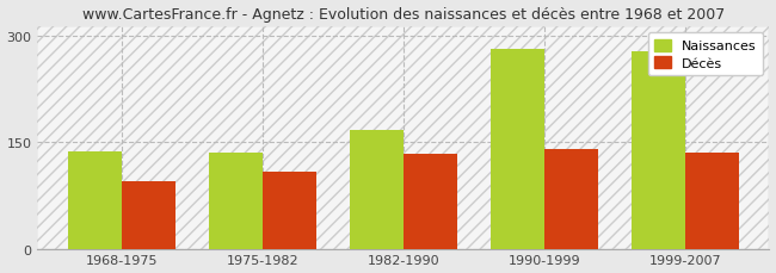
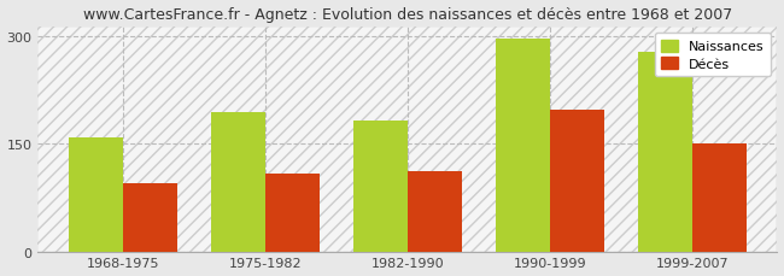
Naissances/1968-1975: 138 -> 160
Naissances/1975-1982: 136 -> 194
Naissances/1982-1990: 168 -> 182
Décès/1982-1990: 134 -> 112
Naissances/1990-1999: 283 -> 298
Décès/1990-1999: 141 -> 198
Décès/1999-2007: 135 -> 150
